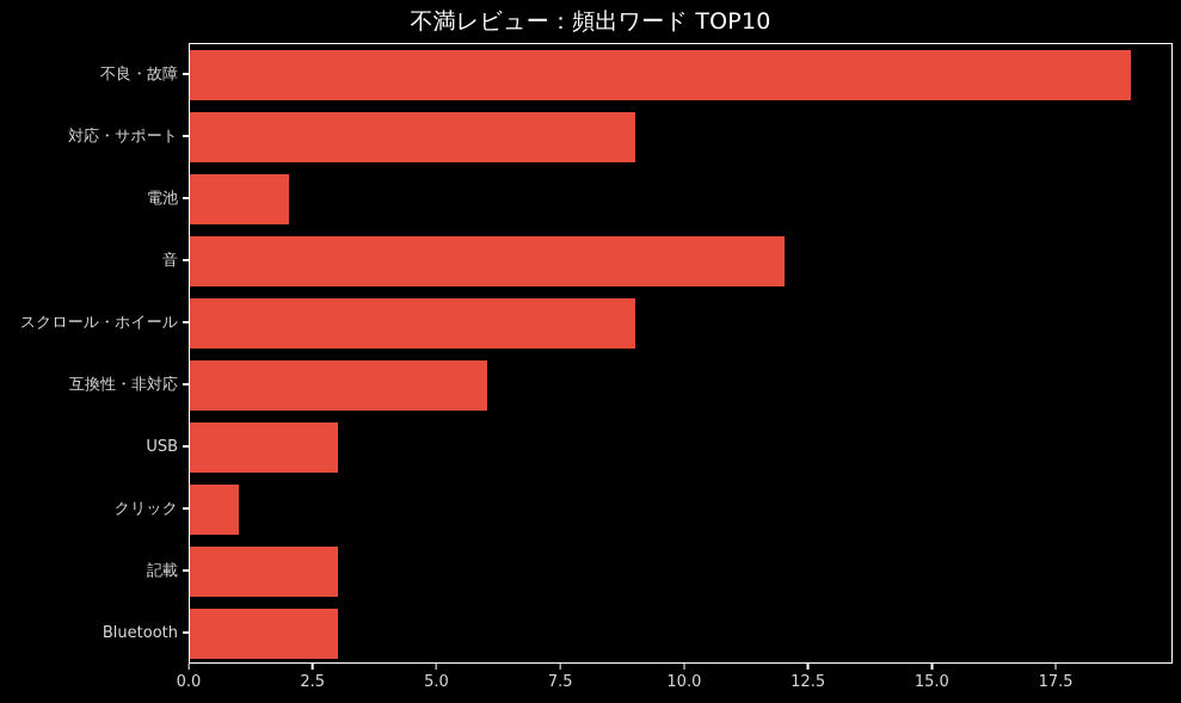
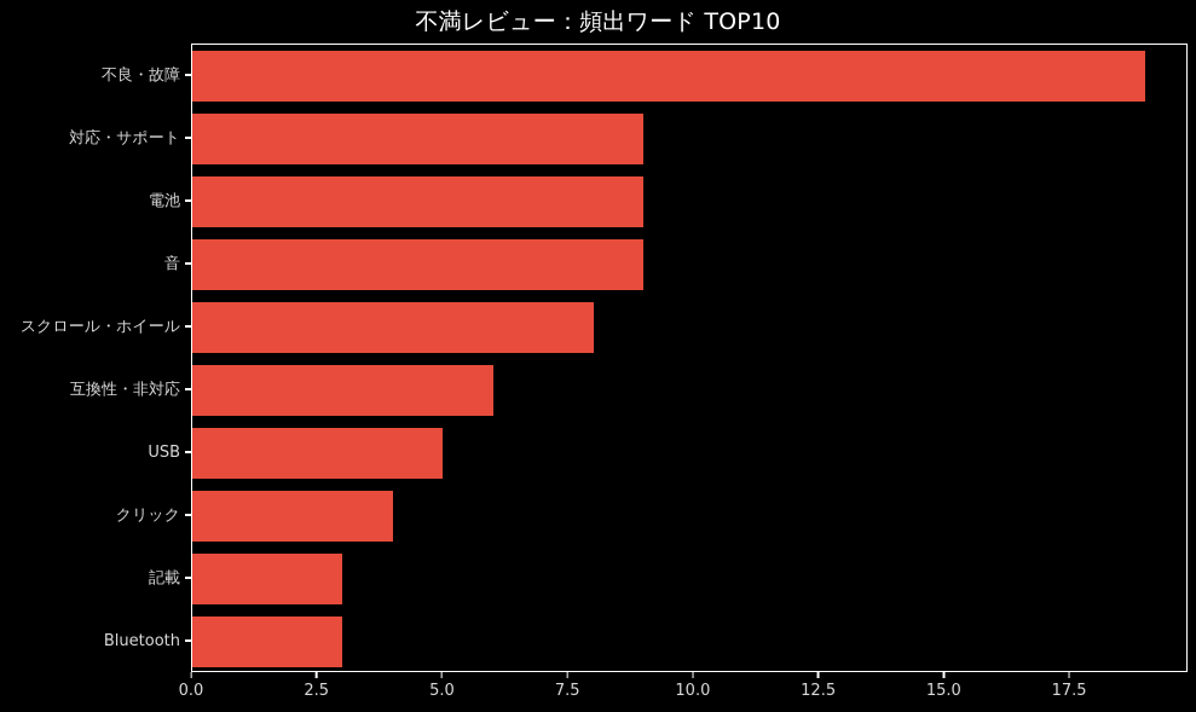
電池: 2 -> 9
音: 12 -> 9
スクロール・ホイール: 9 -> 8
USB: 3 -> 5
クリック: 1 -> 4
